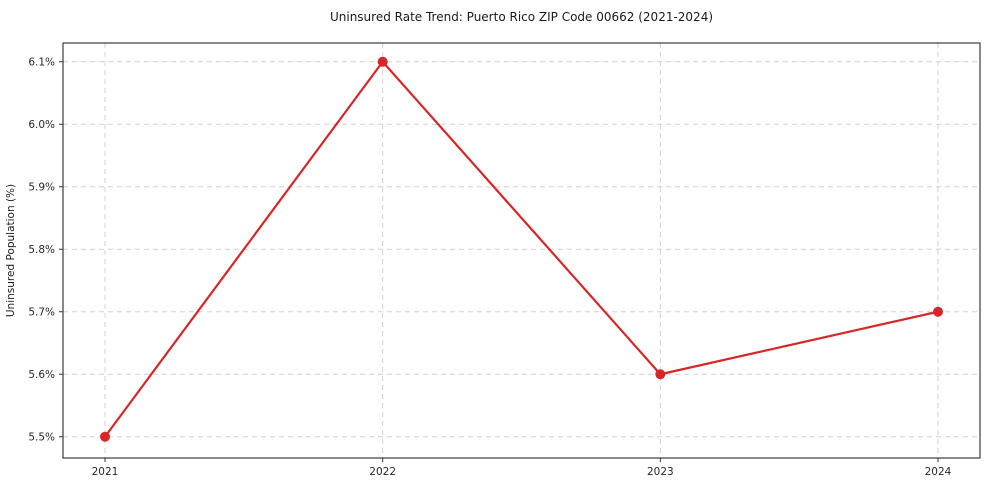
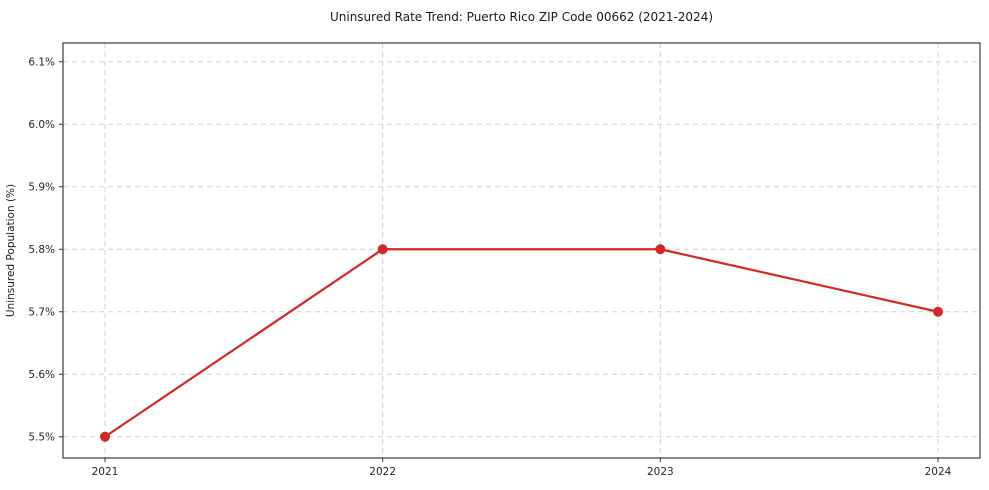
2022: 6.1% -> 5.8%
2023: 5.6% -> 5.8%
